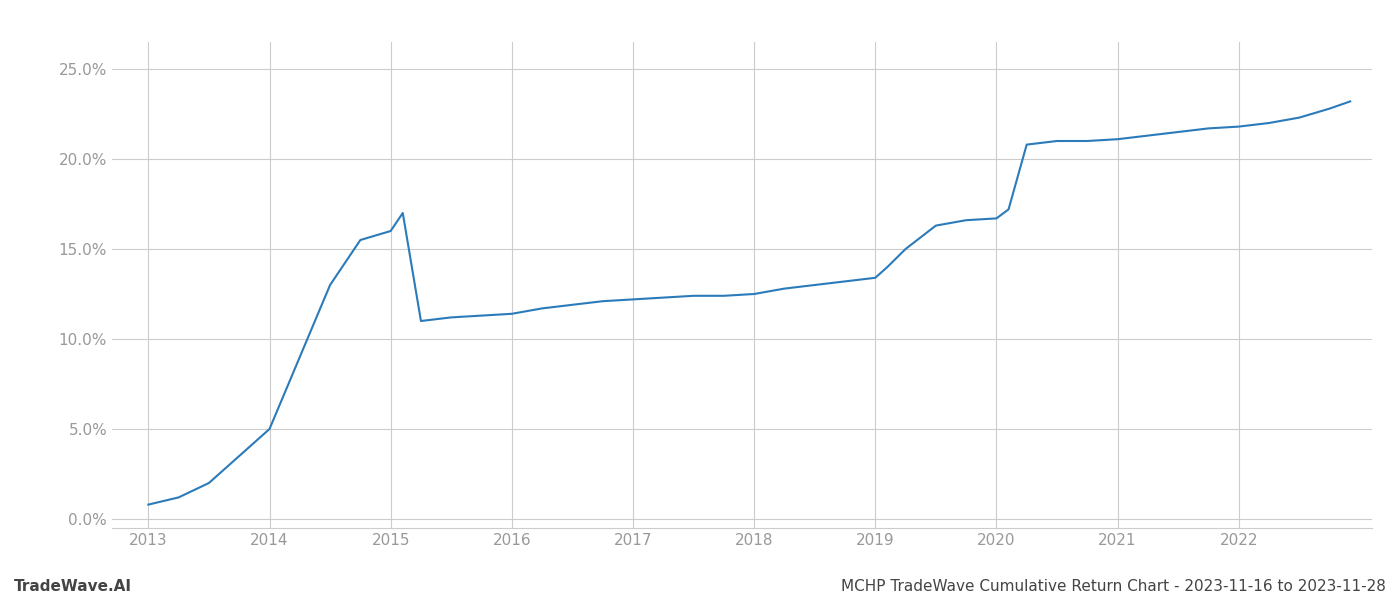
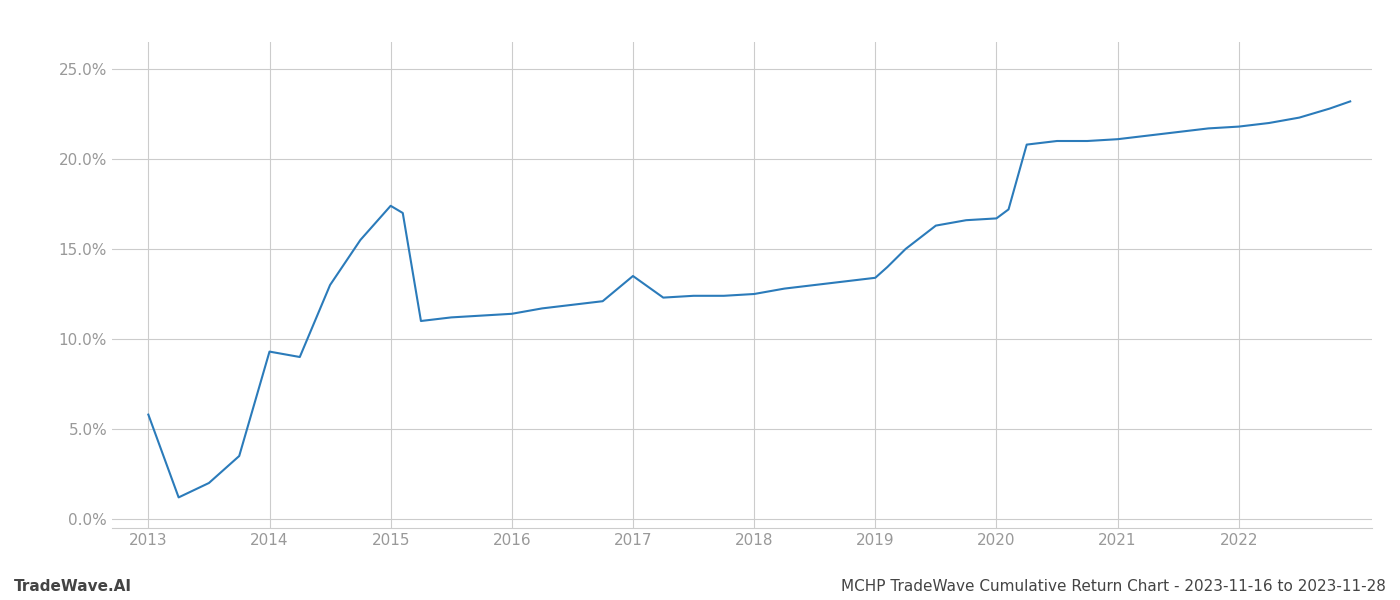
2013: 0.8% -> 5.8%
2014: 5.0% -> 9.3%
2015: 16.0% -> 17.4%
2017: 12.2% -> 13.5%
